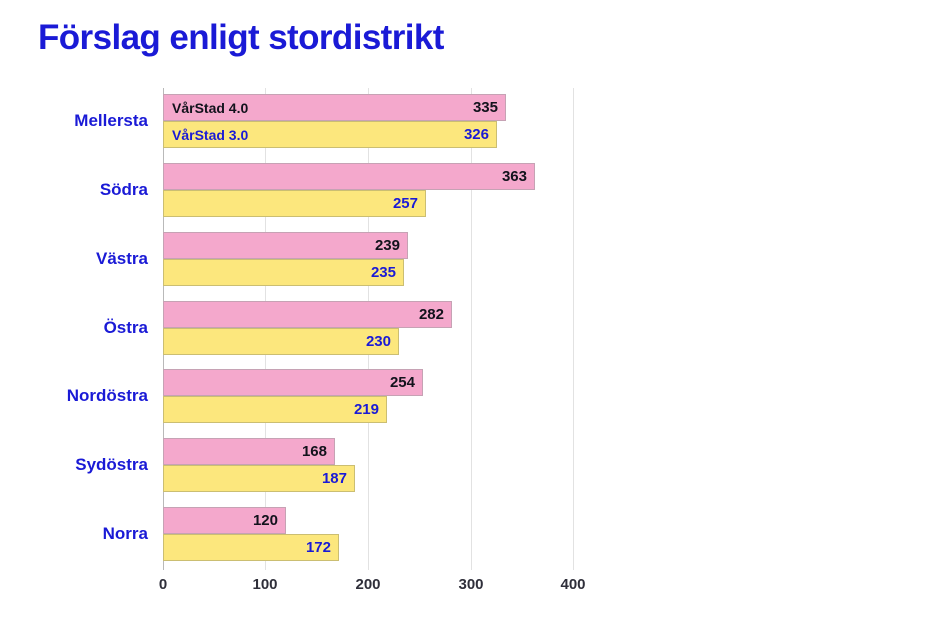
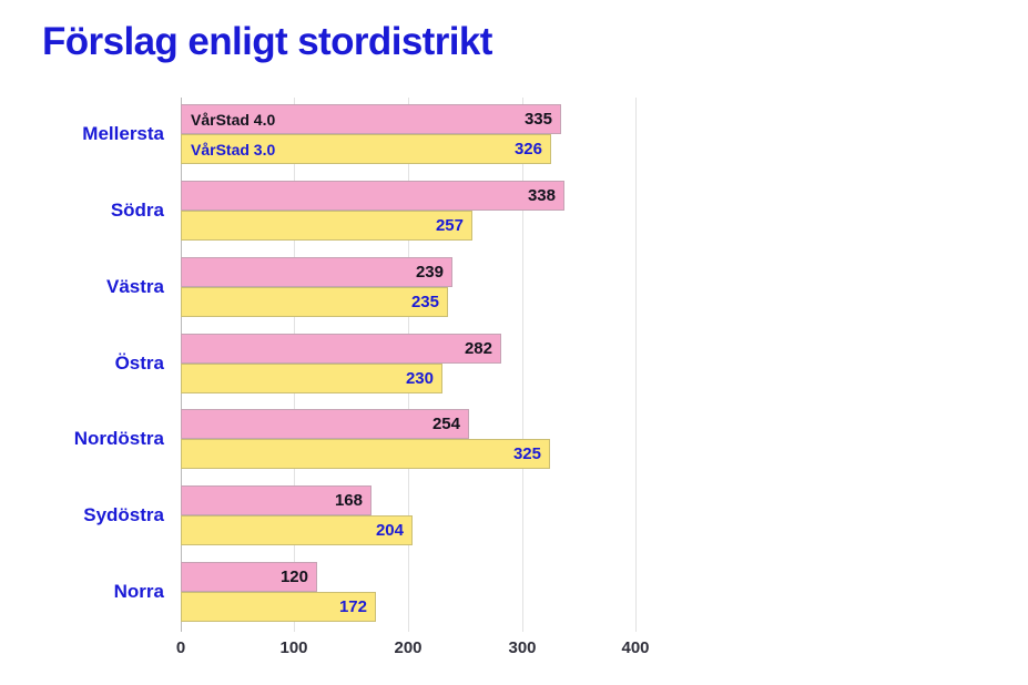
VårStad 4.0/Södra: 363 -> 338
VårStad 3.0/Nordöstra: 219 -> 325
VårStad 3.0/Sydöstra: 187 -> 204
